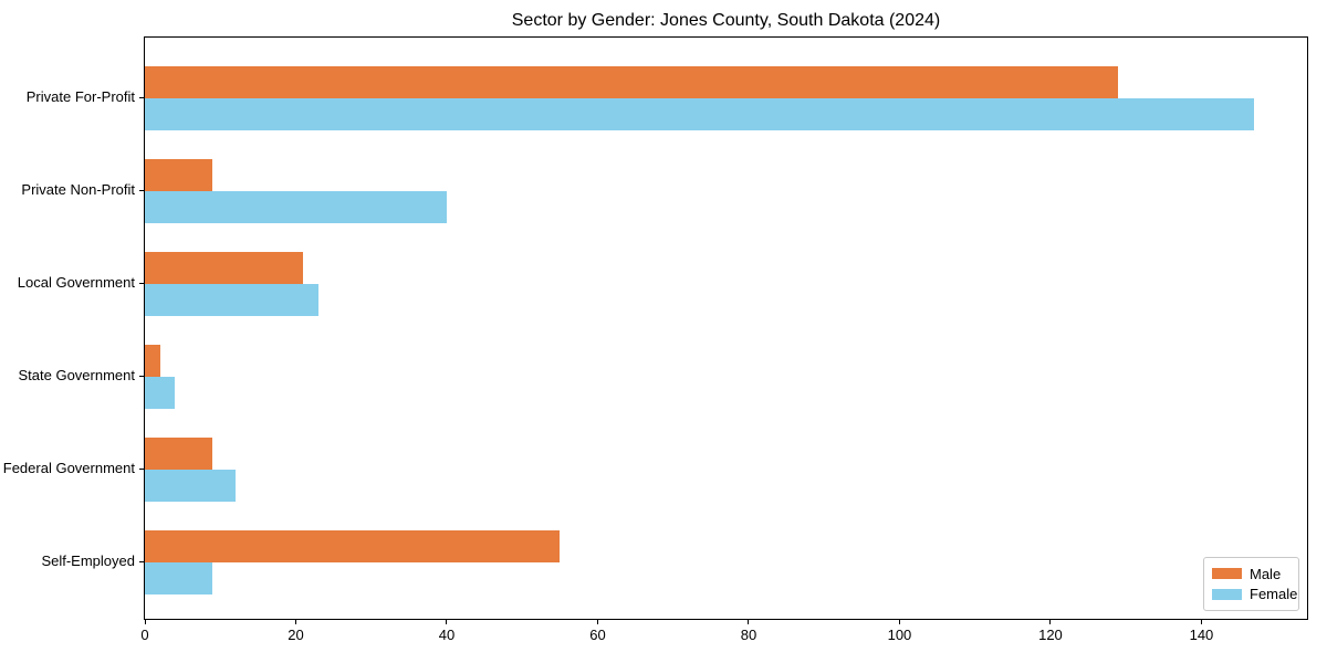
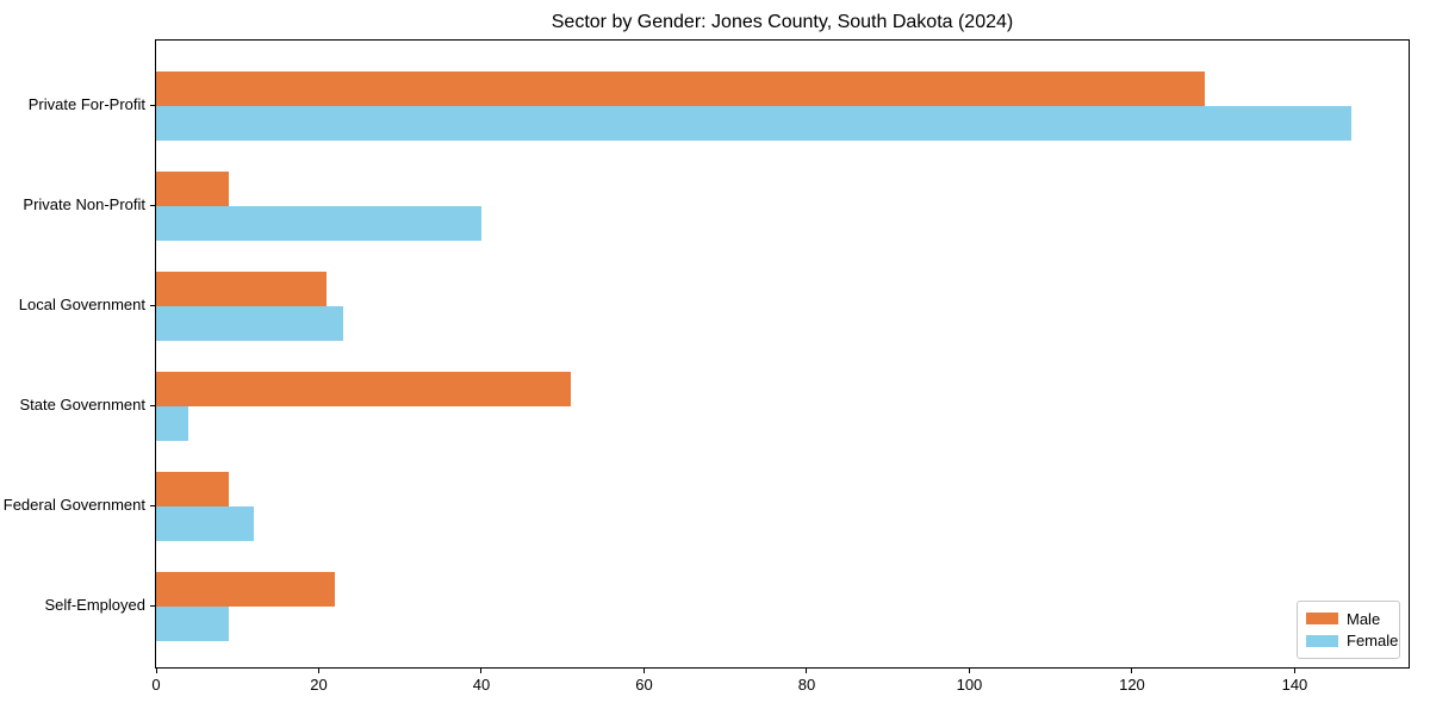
Male/State Government: 2 -> 51
Male/Self-Employed: 55 -> 22
